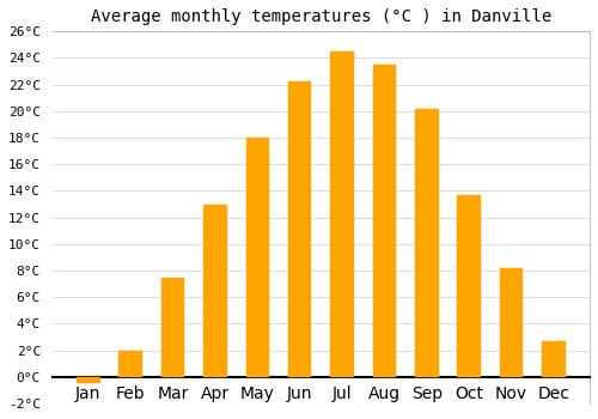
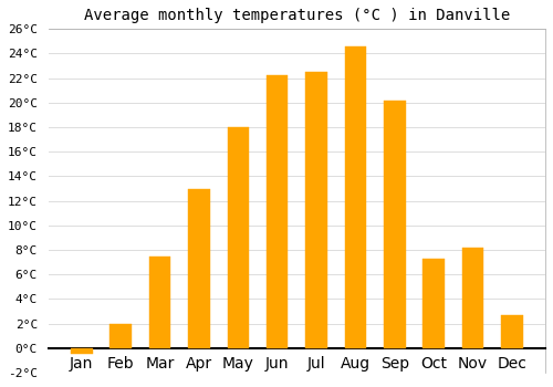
Jul: 24.5°C -> 22.5°C
Aug: 23.5°C -> 24.6°C
Oct: 13.7°C -> 7.3°C
